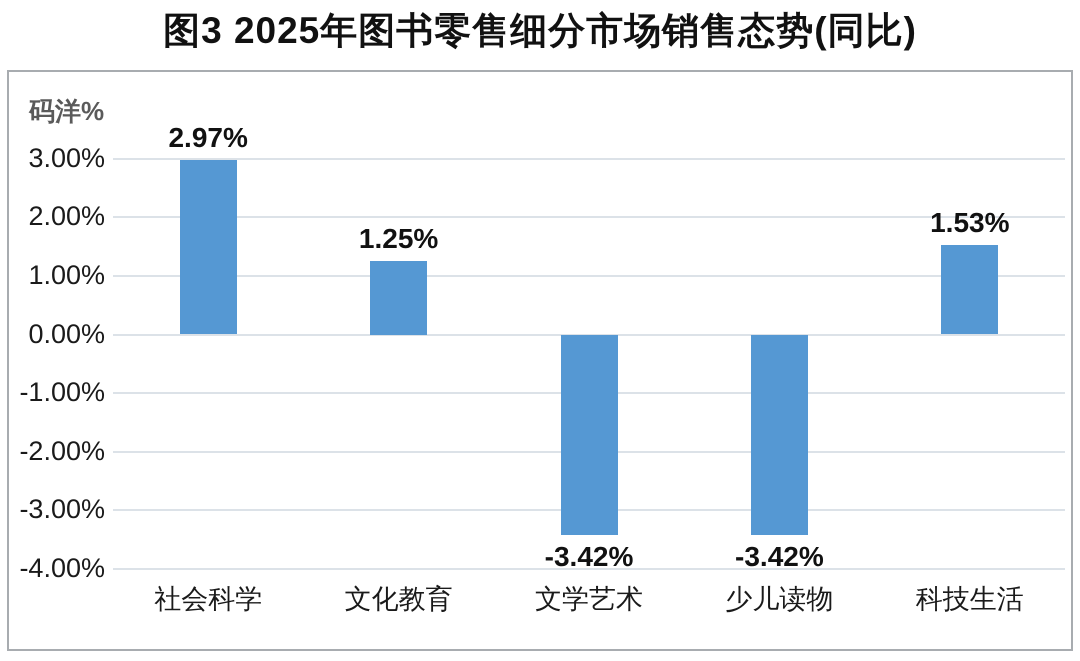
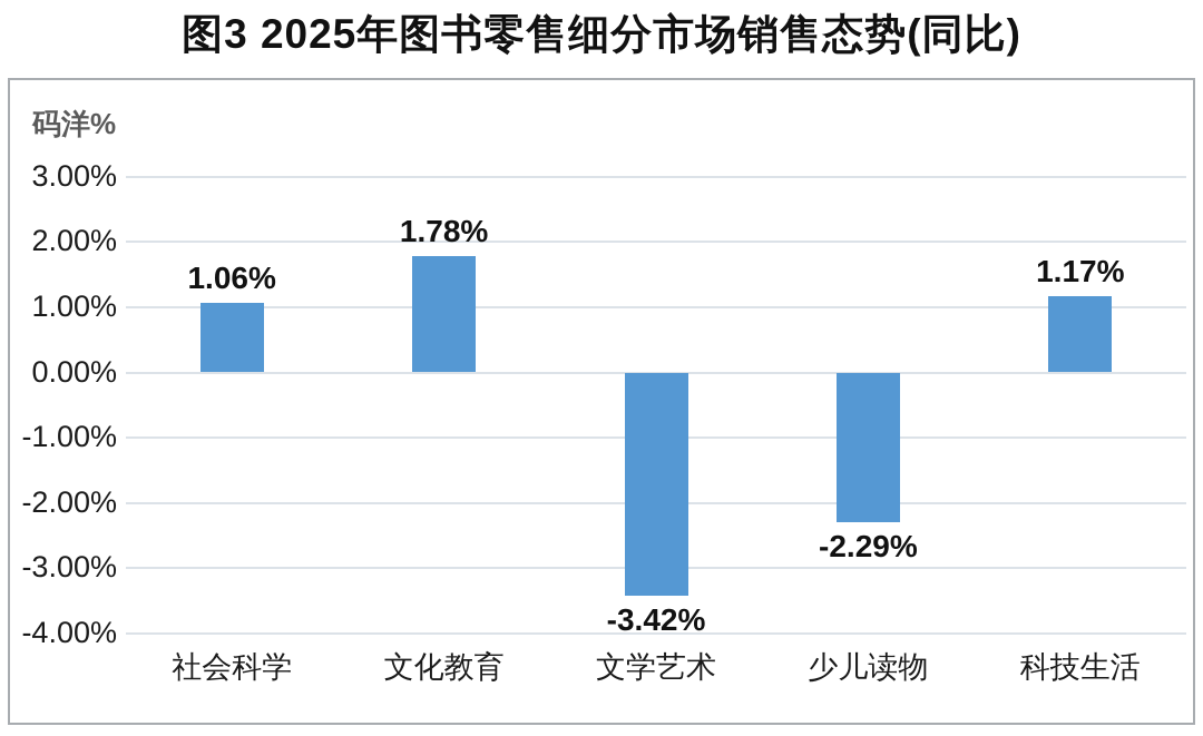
社会科学: 2.97% -> 1.06%
文化教育: 1.25% -> 1.78%
少儿读物: -3.42% -> -2.29%
科技生活: 1.53% -> 1.17%
